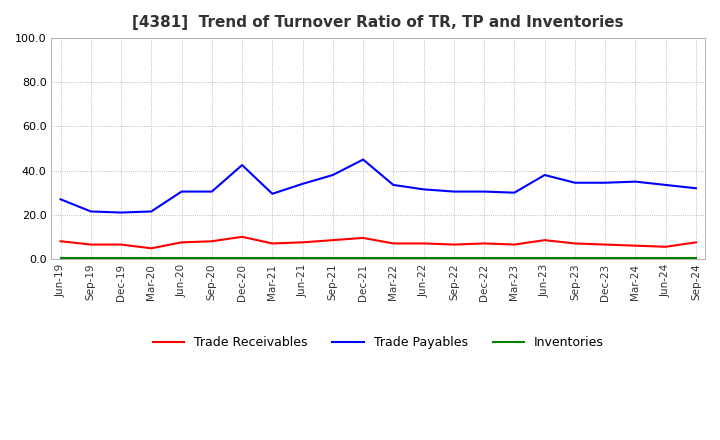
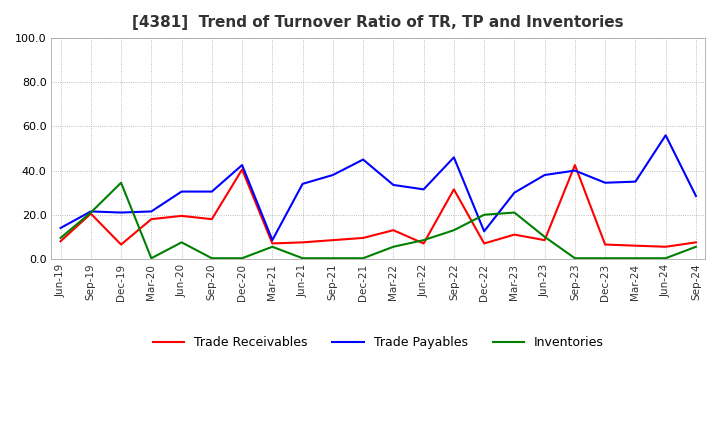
Trade Payables/Jun-19: 27.0 -> 14.0
Inventories/Jun-19: 0.3 -> 9.5
Trade Receivables/Sep-19: 6.5 -> 20.5
Inventories/Sep-19: 0.3 -> 21.0
Inventories/Dec-19: 0.3 -> 34.5
Trade Receivables/Mar-20: 4.8 -> 18.0
Trade Receivables/Jun-20: 7.5 -> 19.5
Inventories/Jun-20: 0.3 -> 7.5
Trade Receivables/Sep-20: 8.0 -> 18.0
Trade Receivables/Dec-20: 10.0 -> 40.5
Trade Payables/Mar-21: 29.5 -> 8.5
Inventories/Mar-21: 0.3 -> 5.5
Trade Receivables/Mar-22: 7.0 -> 13.0
Inventories/Mar-22: 0.3 -> 5.5
Inventories/Jun-22: 0.3 -> 8.5
Trade Receivables/Sep-22: 6.5 -> 31.5
Trade Payables/Sep-22: 30.5 -> 46.0
Inventories/Sep-22: 0.3 -> 13.0
Trade Payables/Dec-22: 30.5 -> 12.5
Inventories/Dec-22: 0.3 -> 20.0
Trade Receivables/Mar-23: 6.5 -> 11.0
Inventories/Mar-23: 0.3 -> 21.0
Inventories/Jun-23: 0.3 -> 10.0
Trade Receivables/Sep-23: 7.0 -> 42.5
Trade Payables/Sep-23: 34.5 -> 40.0
Trade Payables/Jun-24: 33.5 -> 56.0
Trade Payables/Sep-24: 32.0 -> 28.5
Inventories/Sep-24: 0.3 -> 5.5
